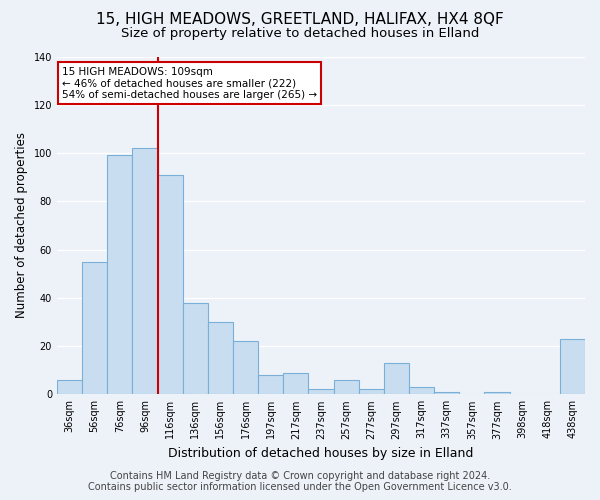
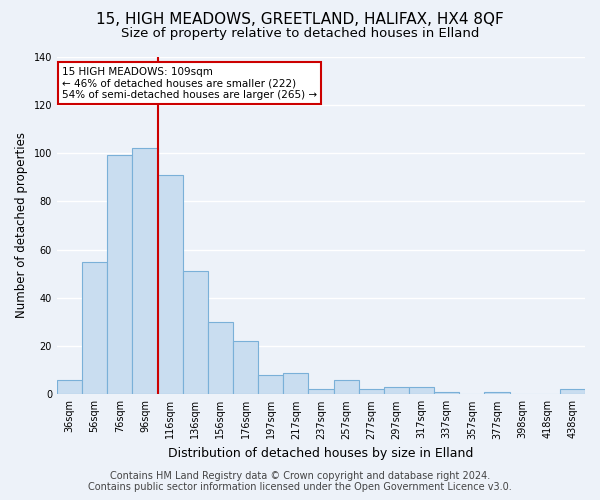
136sqm: 38 -> 51
297sqm: 13 -> 3
438sqm: 23 -> 2
